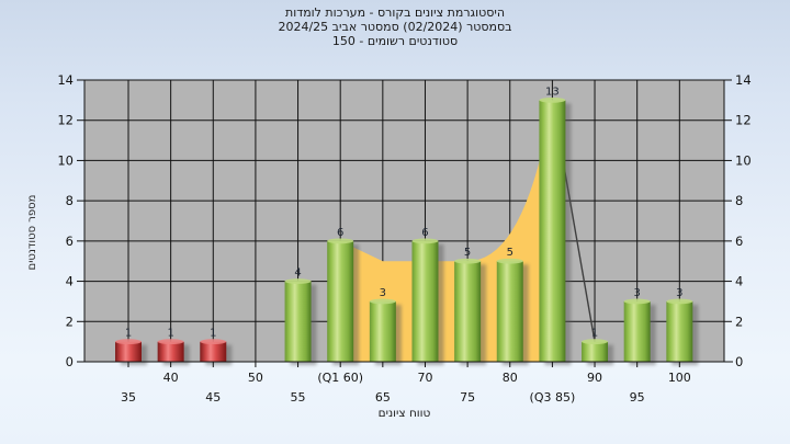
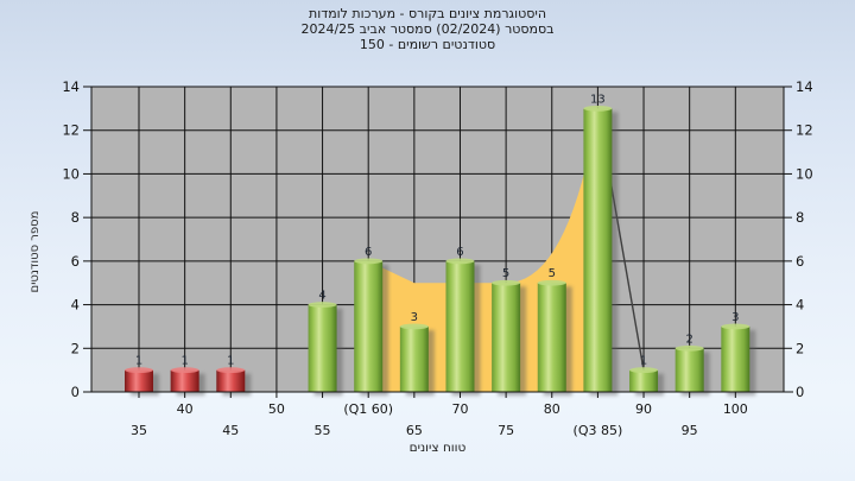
95: 3 -> 2
